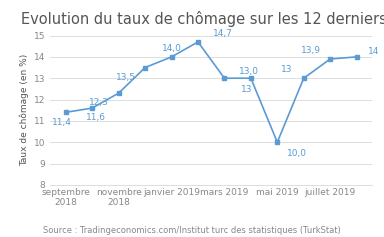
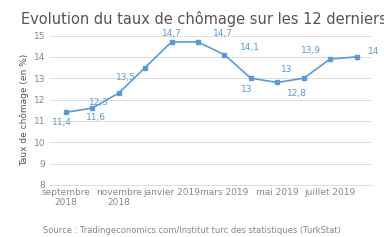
janvier 2019: 14,0 -> 14,7
mars 2019: 13,0 -> 14,1
mai 2019: 10,0 -> 12,8
